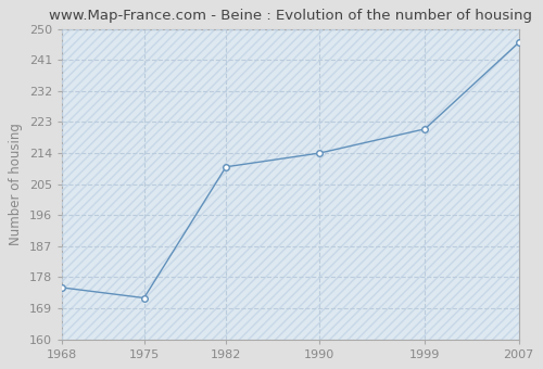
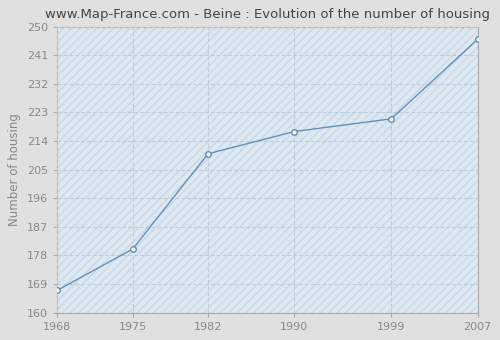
1968: 175 -> 167
1975: 172 -> 180
1990: 214 -> 217
